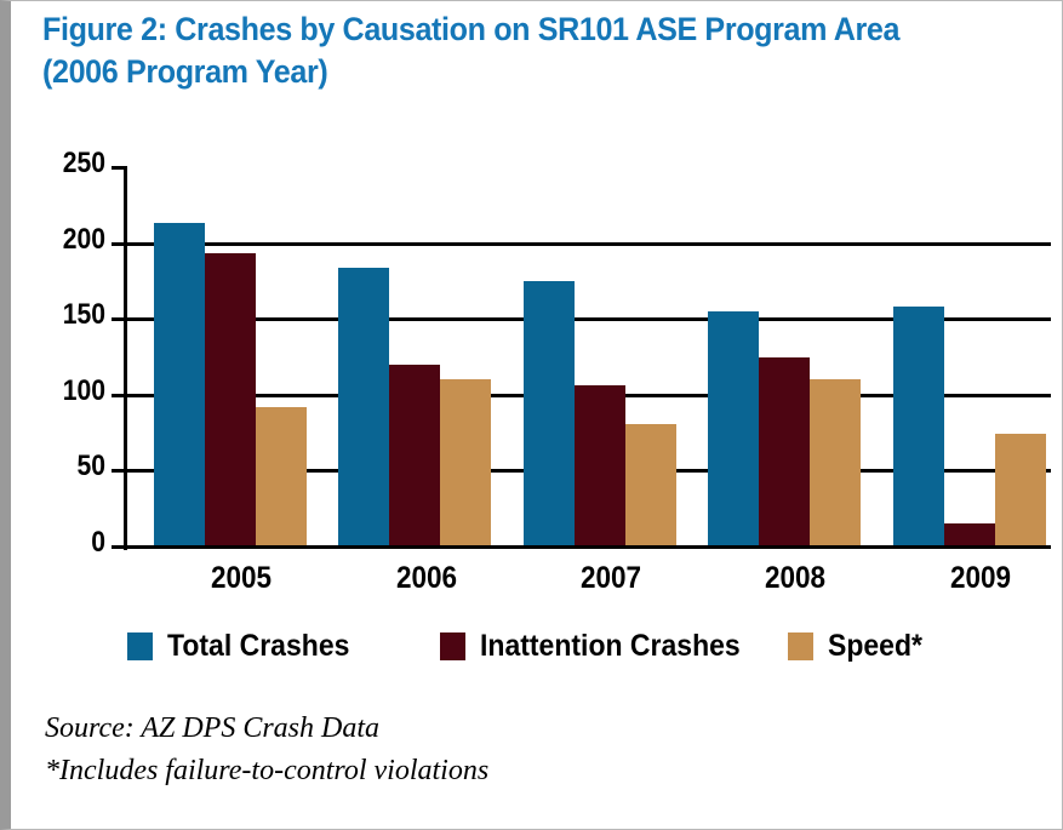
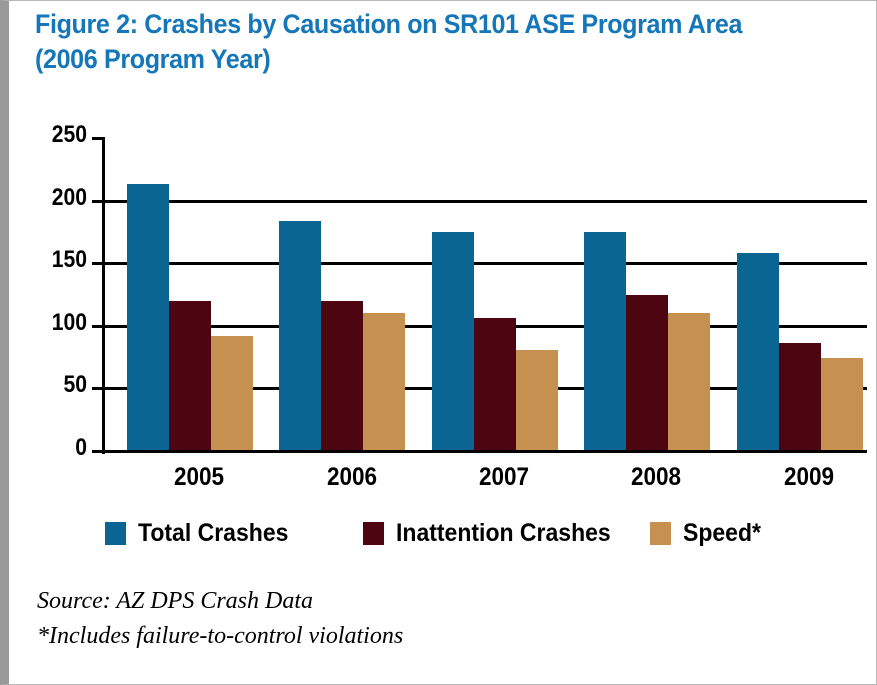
Inattention Crashes/2005: 193 -> 120
Total Crashes/2008: 155 -> 175
Inattention Crashes/2009: 15 -> 86
